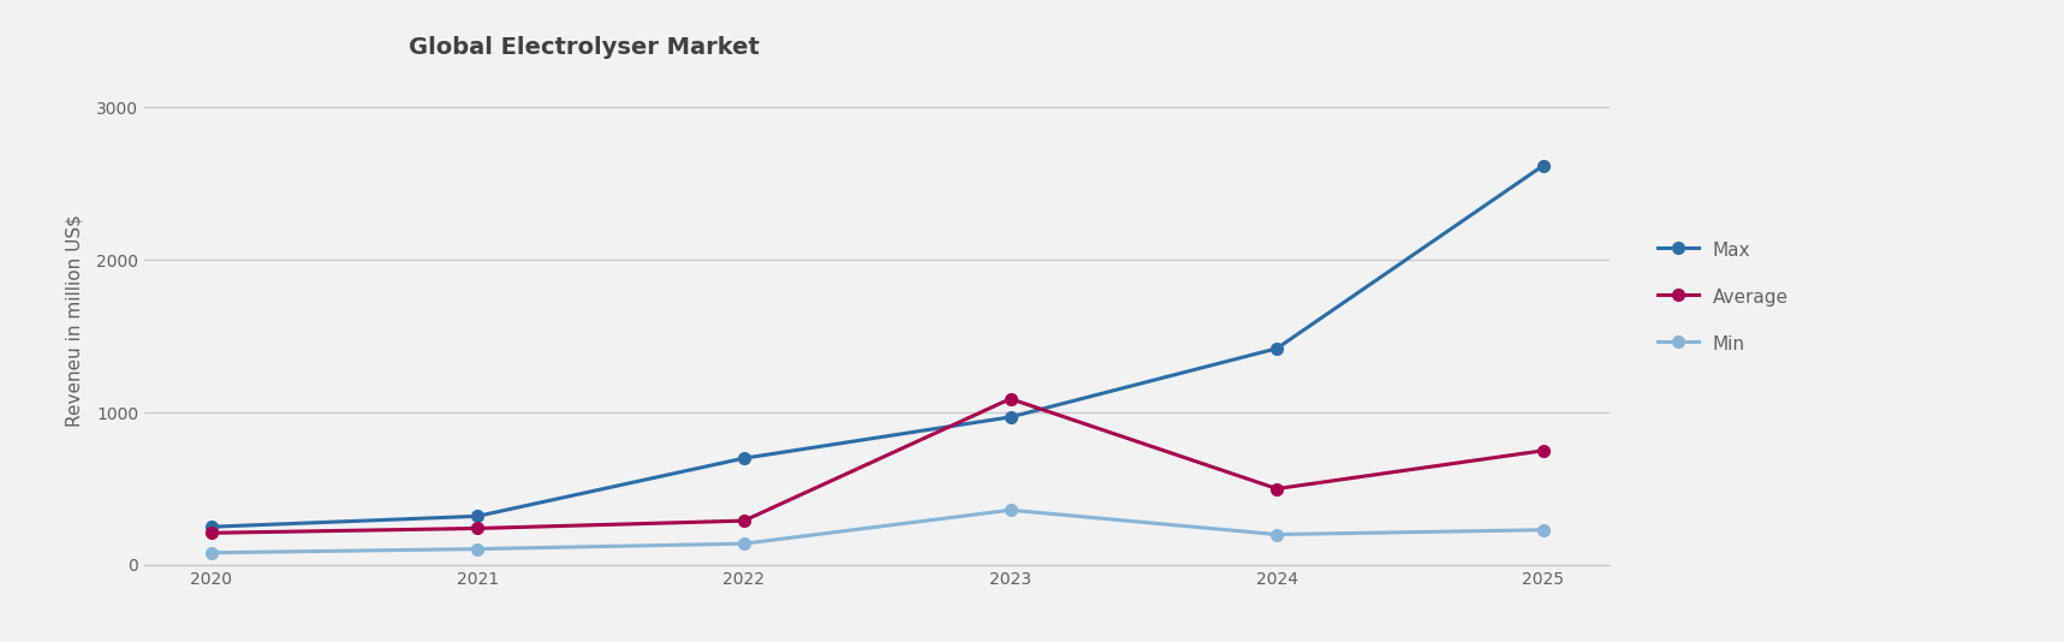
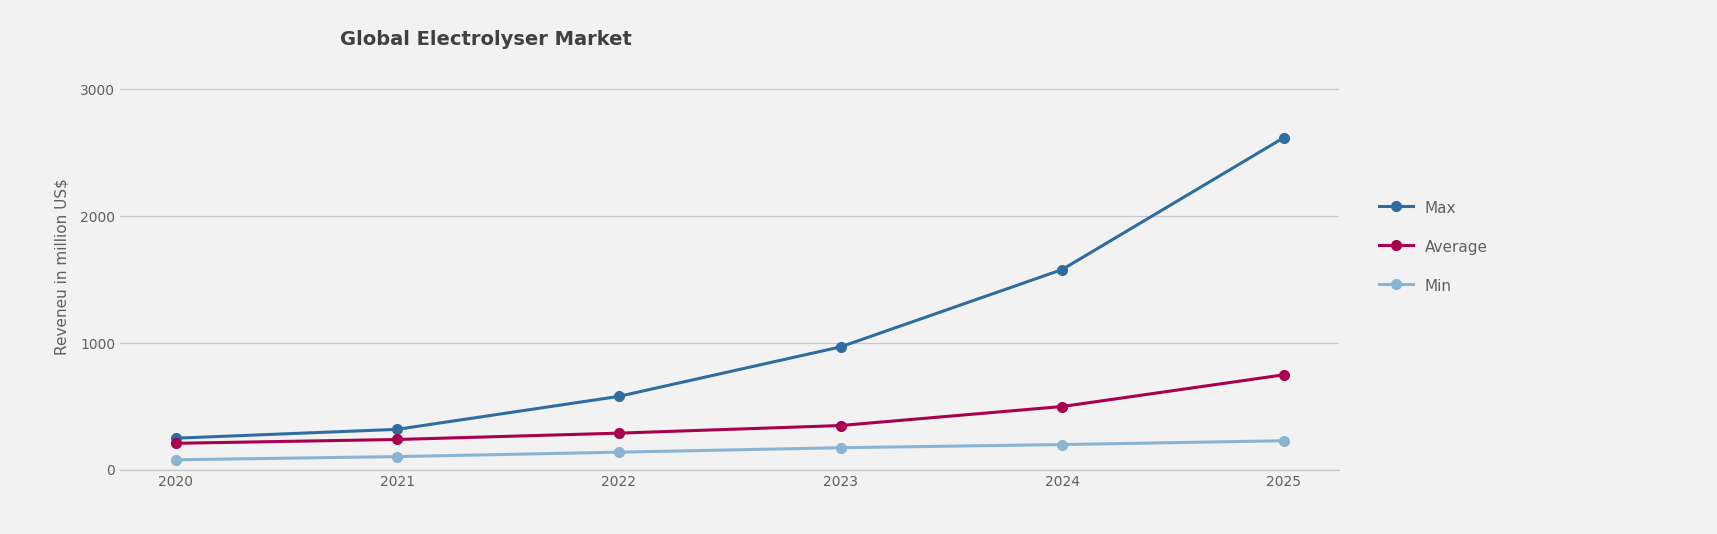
Max/2022: 700 -> 580
Average/2023: 1090 -> 350
Min/2023: 360 -> 180
Max/2024: 1420 -> 1580
